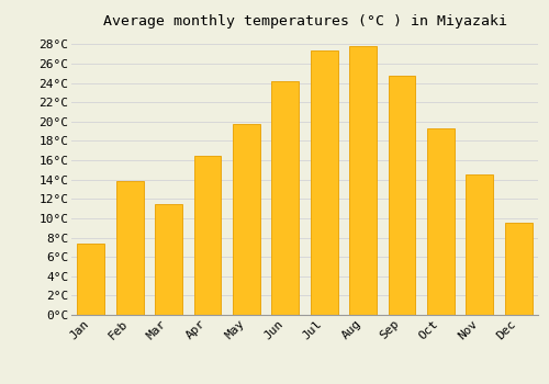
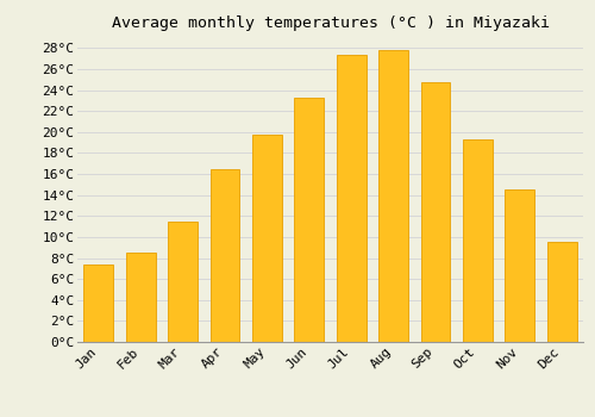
Feb: 13.8°C -> 8.5°C
Jun: 24.2°C -> 23.3°C
